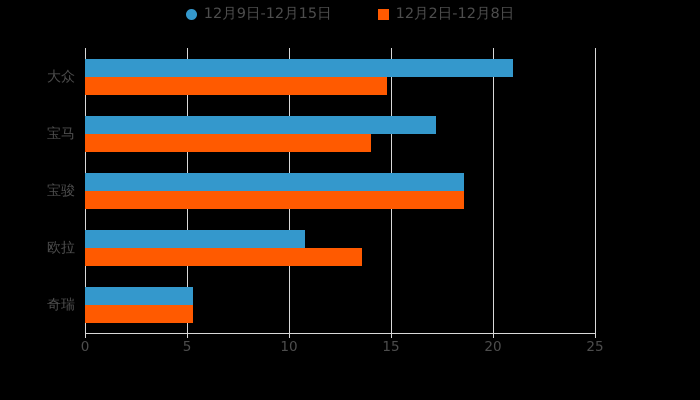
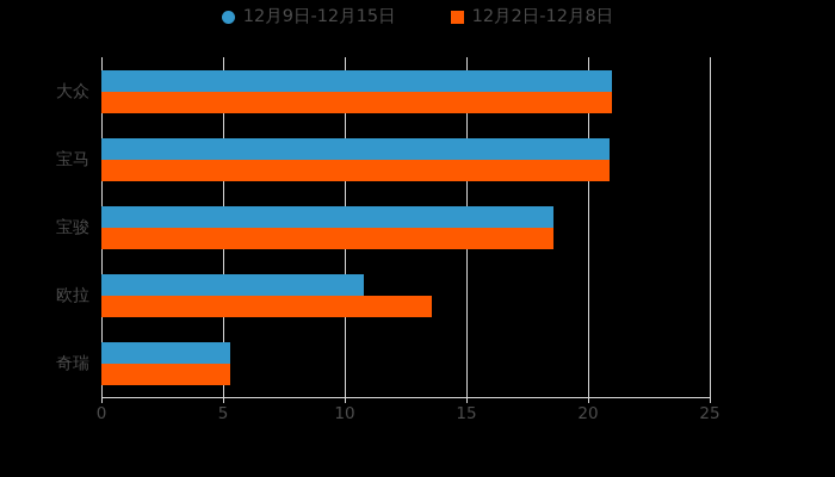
12月2日-12月8日/大众: 14.8 -> 21.0
12月9日-12月15日/宝马: 17.2 -> 20.9
12月2日-12月8日/宝马: 14.0 -> 20.9
